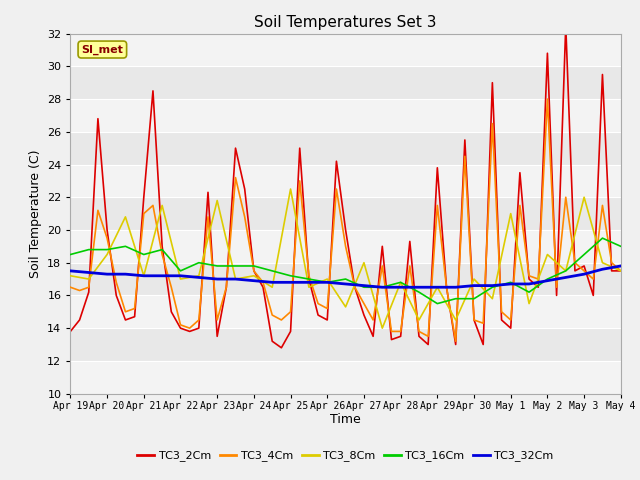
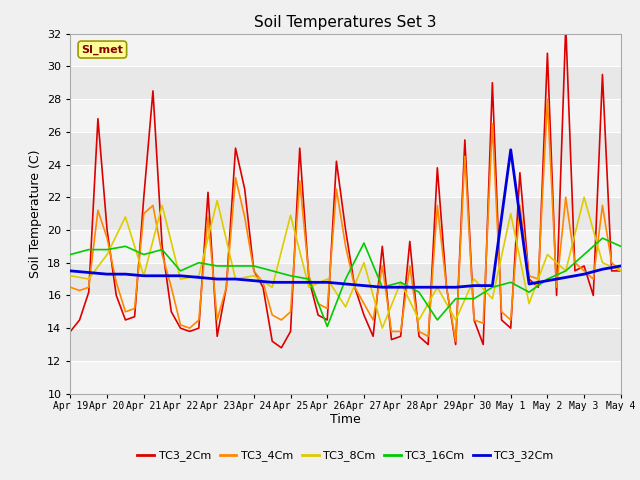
TC3_8Cm/Apr 25: 22.5 -> 20.9
TC3_16Cm/Apr 26: 16.8 -> 14.1
TC3_16Cm/Apr 27: 16.5 -> 19.2
TC3_16Cm/Apr 29: 15.5 -> 14.5
TC3_32Cm/May 1: 16.7 -> 24.9
